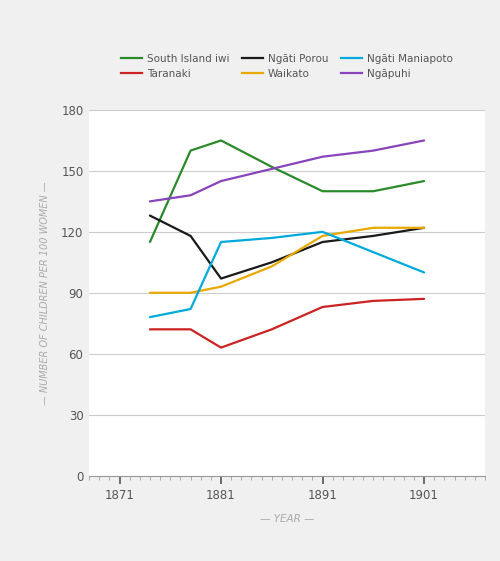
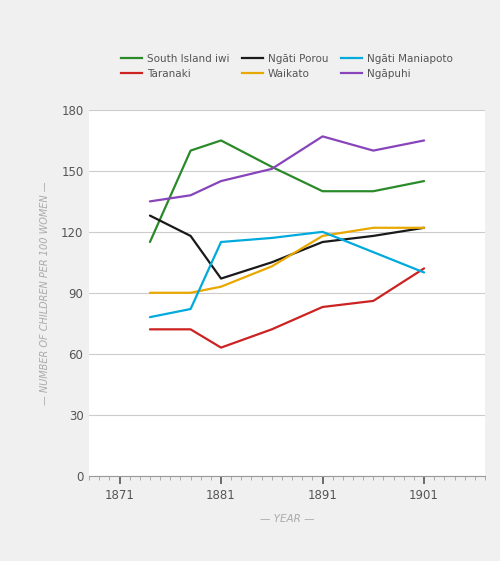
Ngāpuhi/1891: 157 -> 167
Taranaki/1901: 87 -> 102
